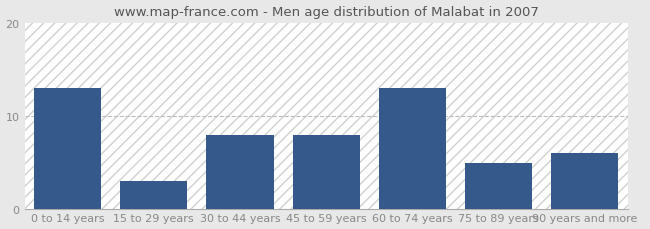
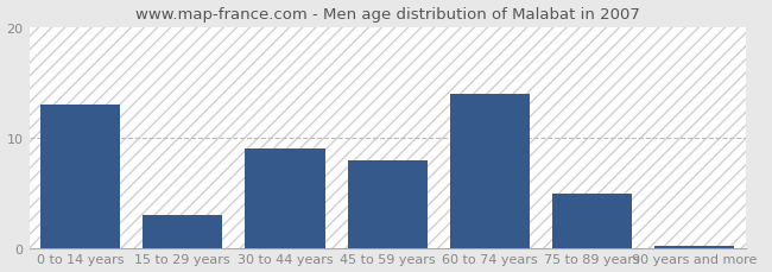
30 to 44 years: 8.0 -> 9.0
60 to 74 years: 13.0 -> 14.0
90 years and more: 6.0 -> 0.2
